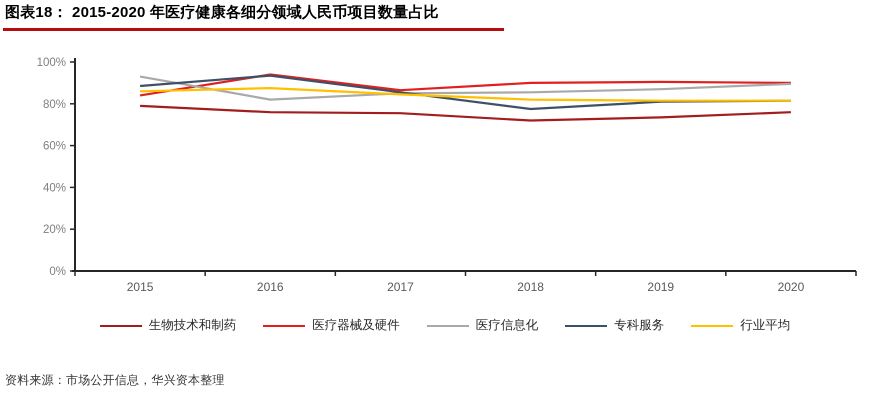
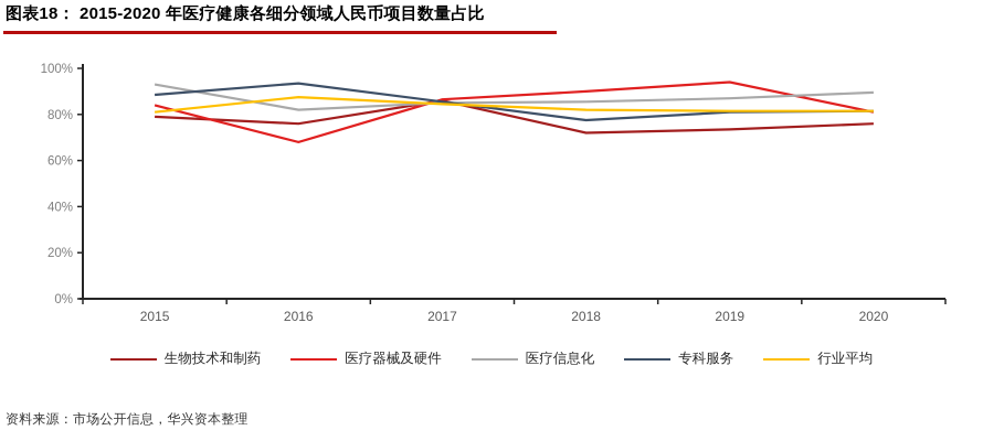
行业平均/2015: 86% -> 81%
医疗器械及硬件/2016: 94% -> 68%
生物技术和制药/2017: 76% -> 86%
医疗器械及硬件/2019: 90% -> 94%
医疗器械及硬件/2020: 90% -> 81%
